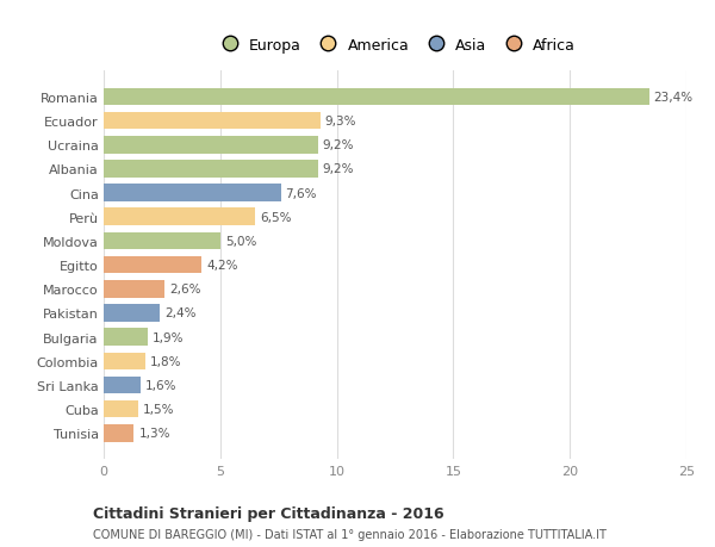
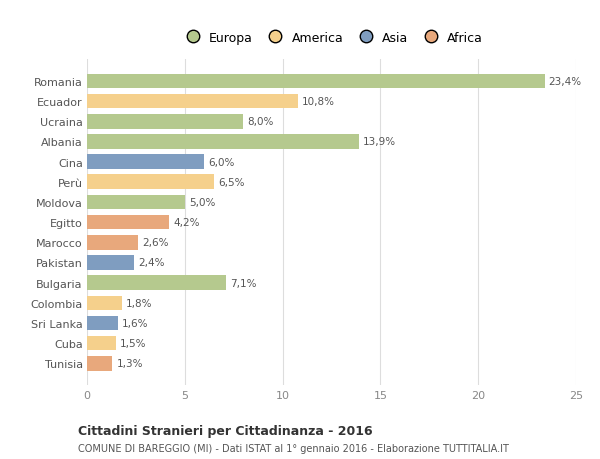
Ecuador: 9,3% -> 10,8%
Ucraina: 9,2% -> 8,0%
Albania: 9,2% -> 13,9%
Cina: 7,6% -> 6,0%
Bulgaria: 1,9% -> 7,1%
